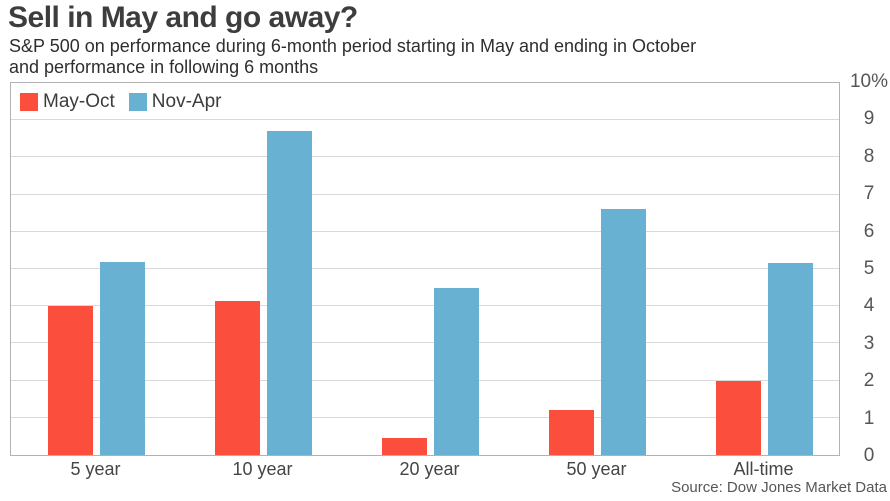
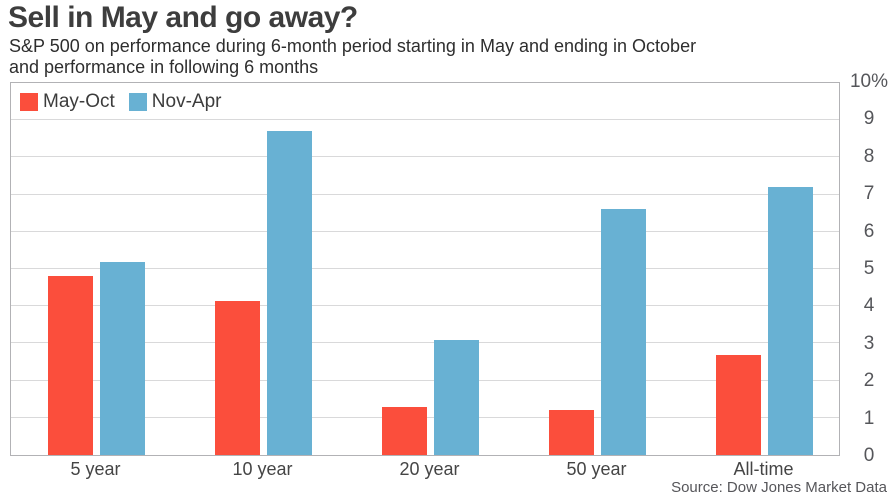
May-Oct/5 year: 4.0 -> 4.8
May-Oct/20 year: 0.5 -> 1.3
Nov-Apr/20 year: 4.5 -> 3.1
May-Oct/All-time: 2.0 -> 2.7
Nov-Apr/All-time: 5.2 -> 7.2
